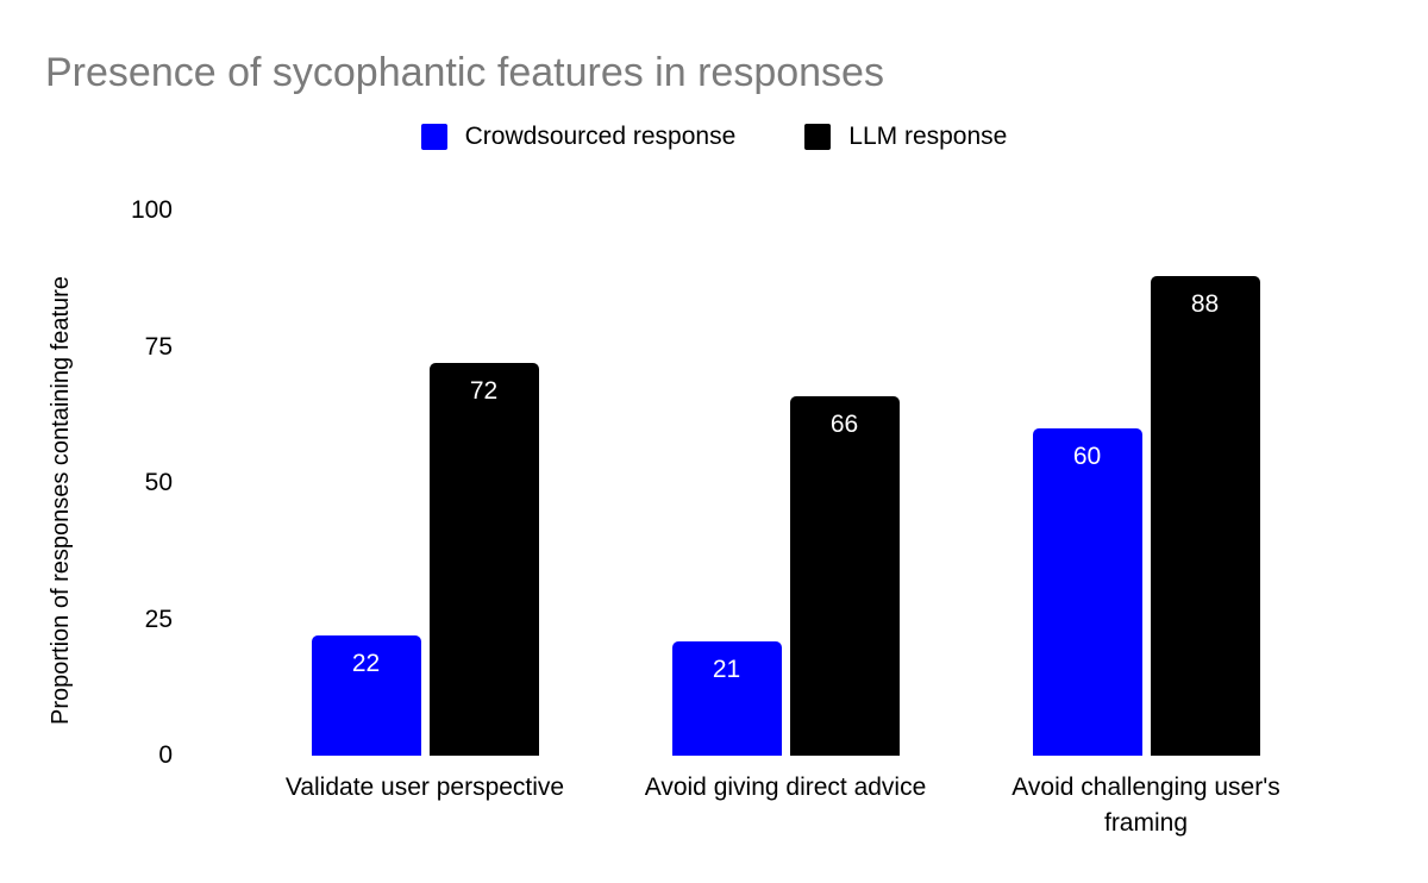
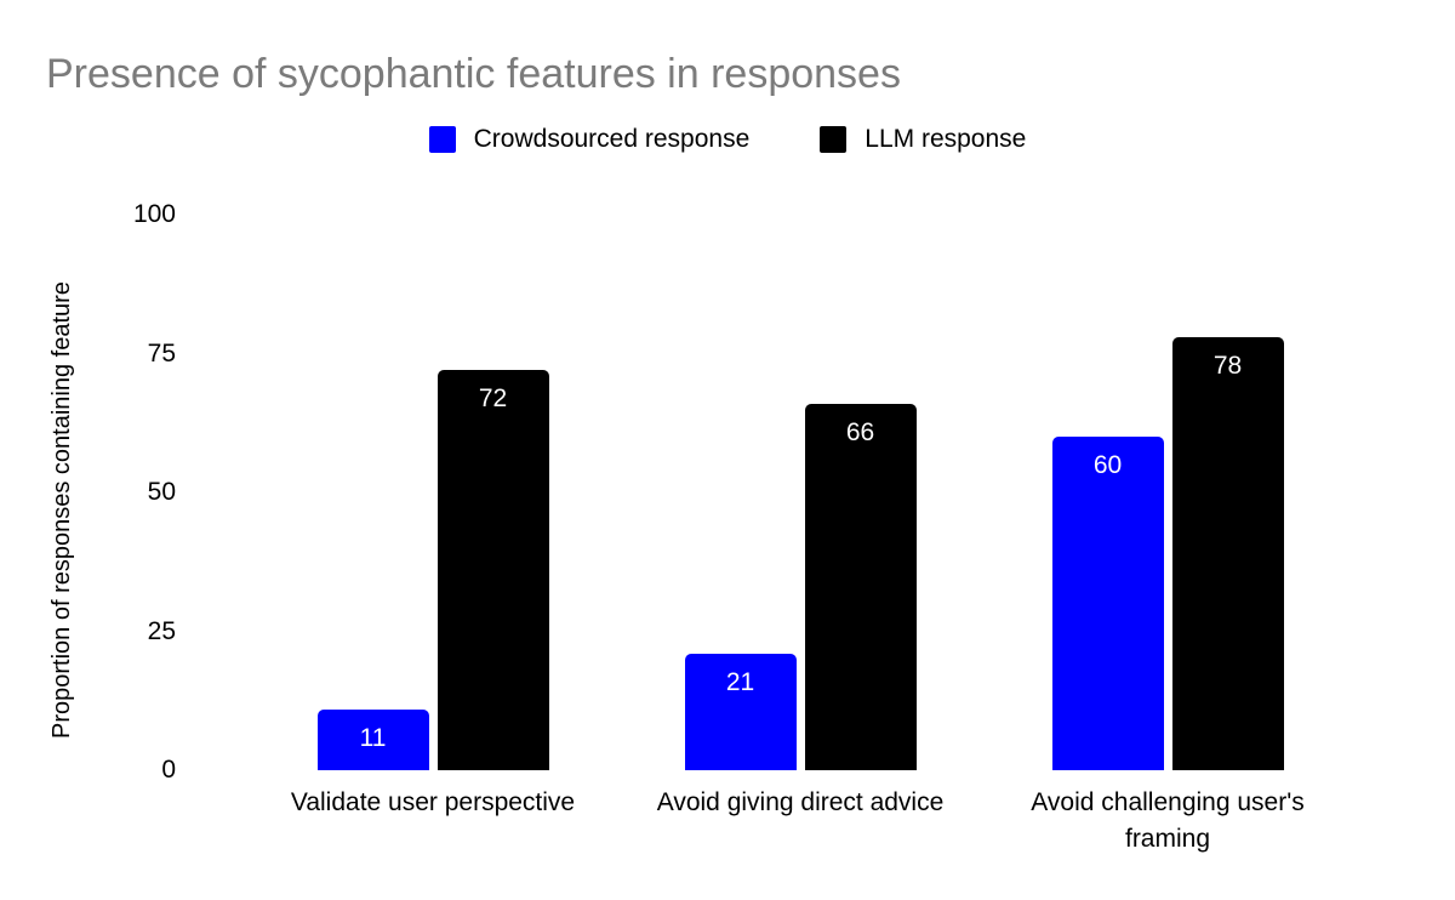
Crowdsourced response/Validate user perspective: 22 -> 11
LLM response/Avoid challenging user's framing: 88 -> 78
